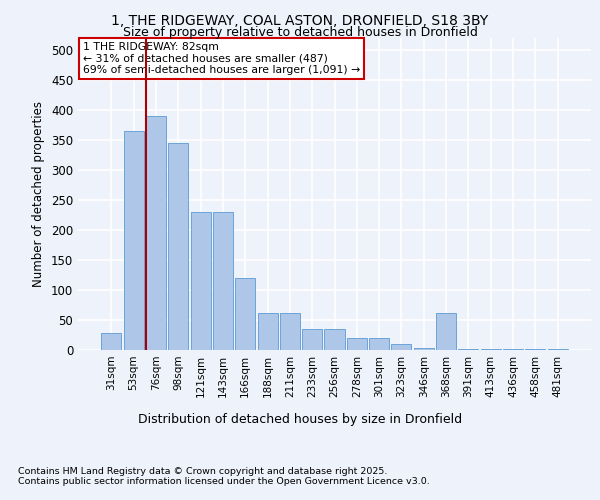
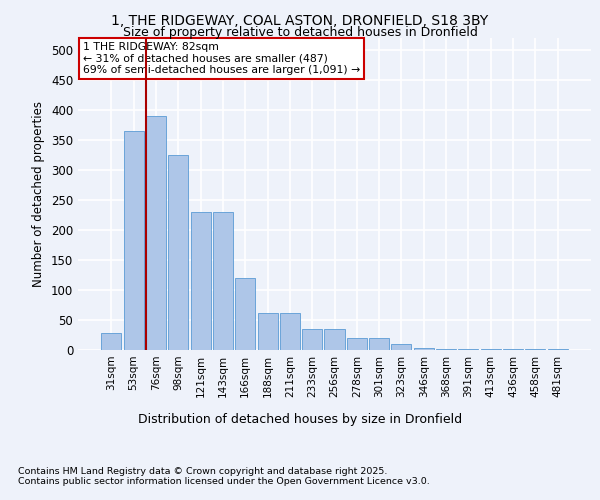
98sqm: 344 -> 325
368sqm: 62 -> 2
